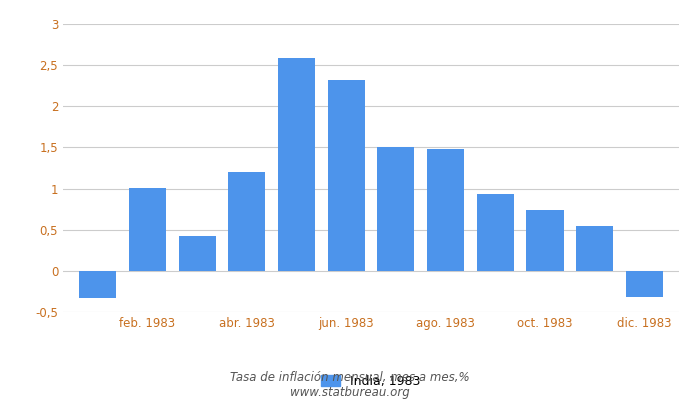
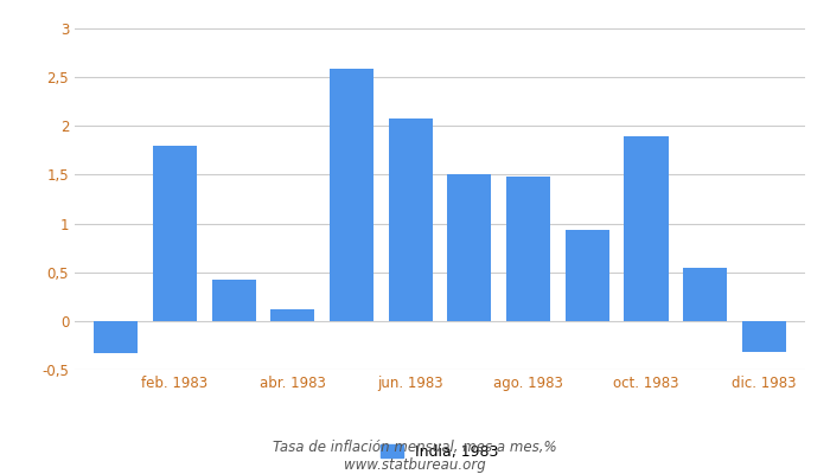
feb. 1983: 1,01 -> 1,80
abr. 1983: 1,20 -> 0,12
jun. 1983: 2,32 -> 2,08
oct. 1983: 0,74 -> 1,90
